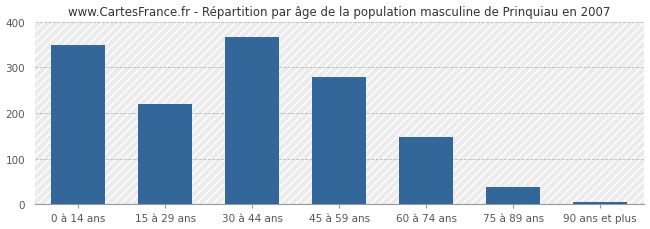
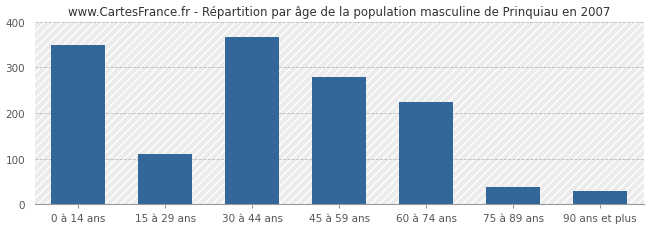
15 à 29 ans: 220 -> 110
60 à 74 ans: 148 -> 225
90 ans et plus: 5 -> 30
